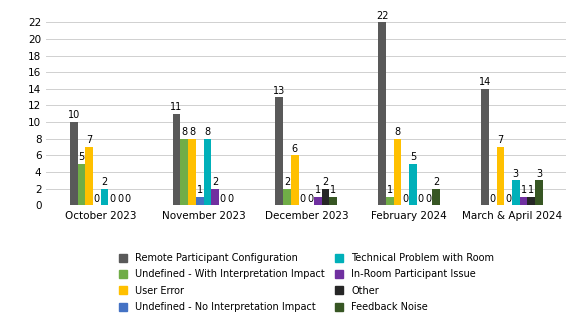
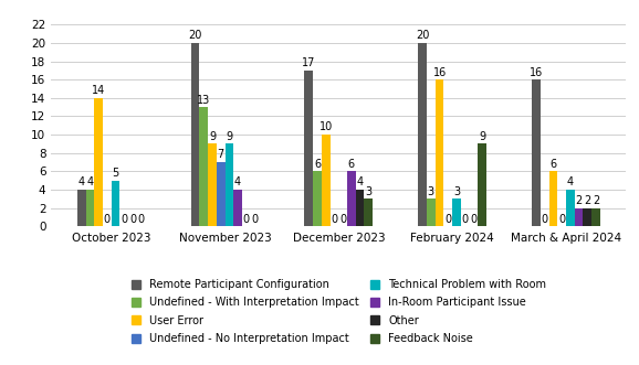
Remote Participant Configuration/October 2023: 10 -> 4
Undefined - With Interpretation Impact/October 2023: 5 -> 4
User Error/October 2023: 7 -> 14
Technical Problem with Room/October 2023: 2 -> 5
Remote Participant Configuration/November 2023: 11 -> 20
Undefined - With Interpretation Impact/November 2023: 8 -> 13
User Error/November 2023: 8 -> 9
Undefined - No Interpretation Impact/November 2023: 1 -> 7
Technical Problem with Room/November 2023: 8 -> 9
In-Room Participant Issue/November 2023: 2 -> 4
Remote Participant Configuration/December 2023: 13 -> 17
Undefined - With Interpretation Impact/December 2023: 2 -> 6
User Error/December 2023: 6 -> 10
In-Room Participant Issue/December 2023: 1 -> 6
Other/December 2023: 2 -> 4
Feedback Noise/December 2023: 1 -> 3
Remote Participant Configuration/February 2024: 22 -> 20
Undefined - With Interpretation Impact/February 2024: 1 -> 3
User Error/February 2024: 8 -> 16
Technical Problem with Room/February 2024: 5 -> 3
Feedback Noise/February 2024: 2 -> 9
Remote Participant Configuration/March & April 2024: 14 -> 16
User Error/March & April 2024: 7 -> 6
Technical Problem with Room/March & April 2024: 3 -> 4
In-Room Participant Issue/March & April 2024: 1 -> 2
Other/March & April 2024: 1 -> 2
Feedback Noise/March & April 2024: 3 -> 2
